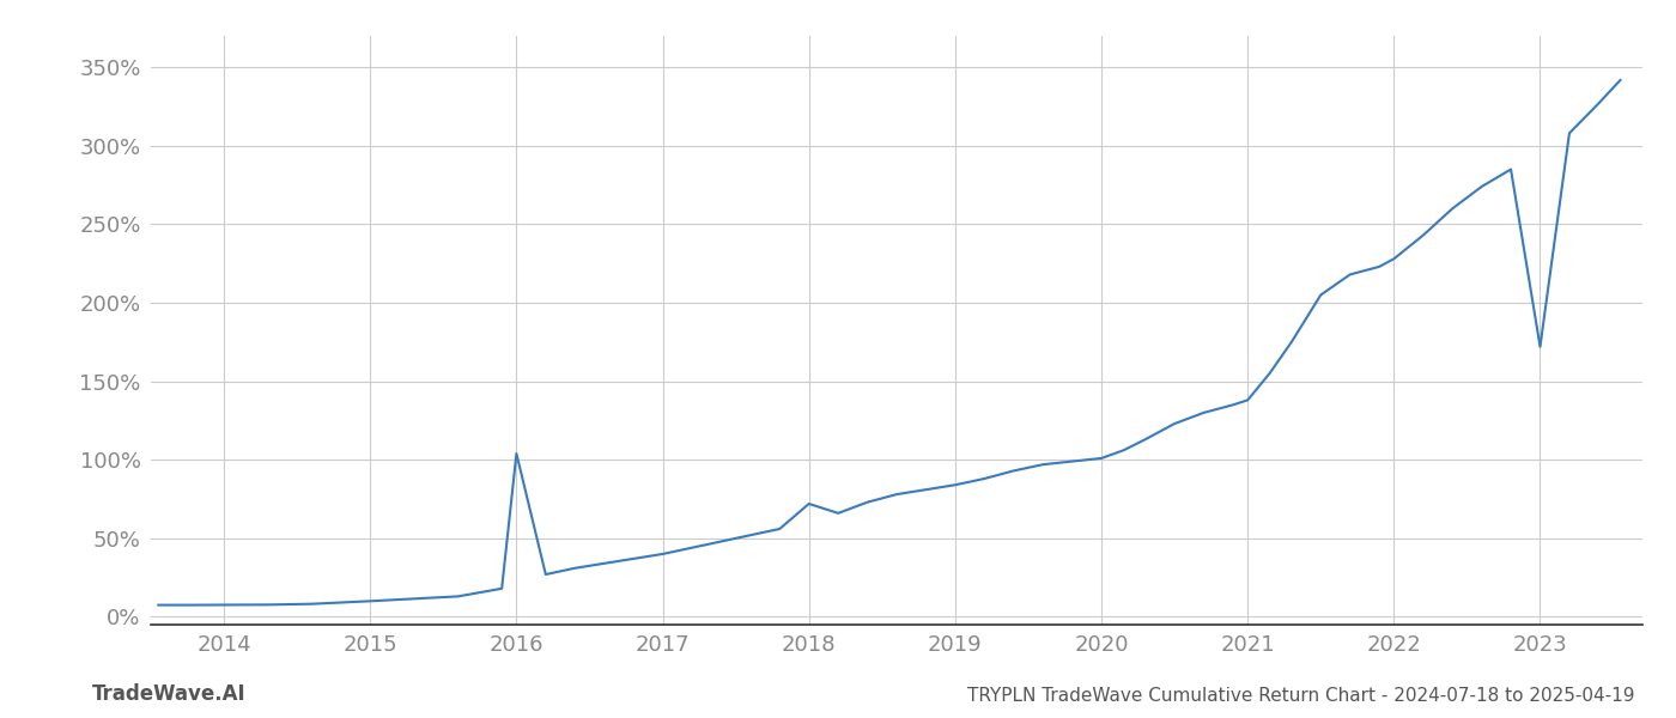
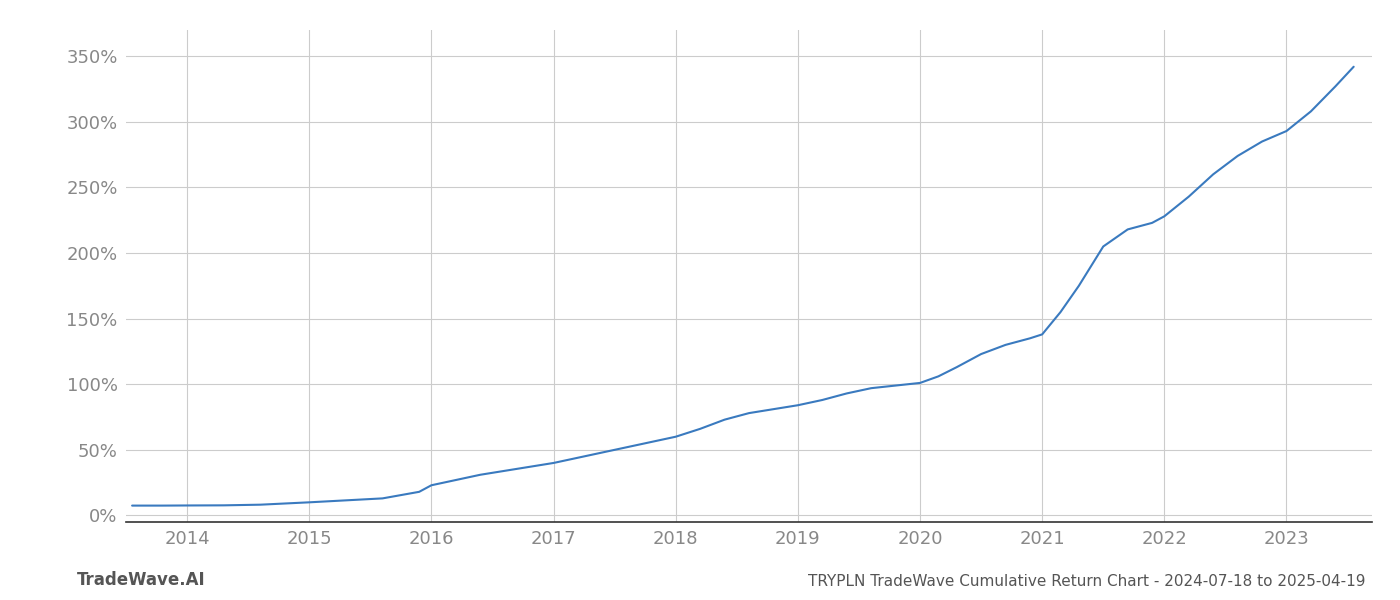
2016: 104% -> 23%
2018: 72% -> 60%
2023: 172% -> 293%
